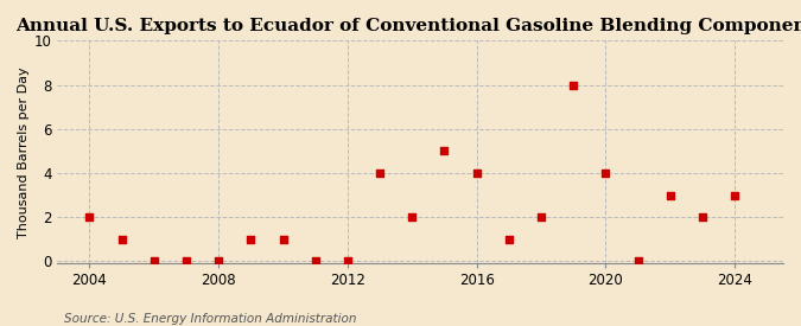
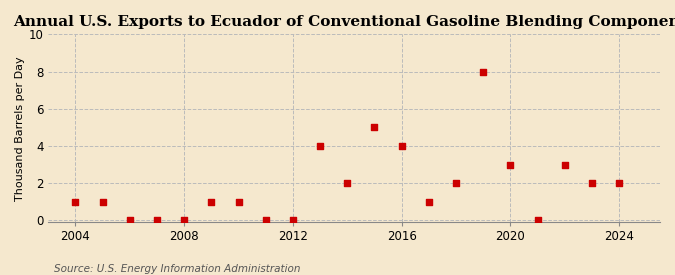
2004: 2 -> 1
2020: 4 -> 3
2024: 3 -> 2
